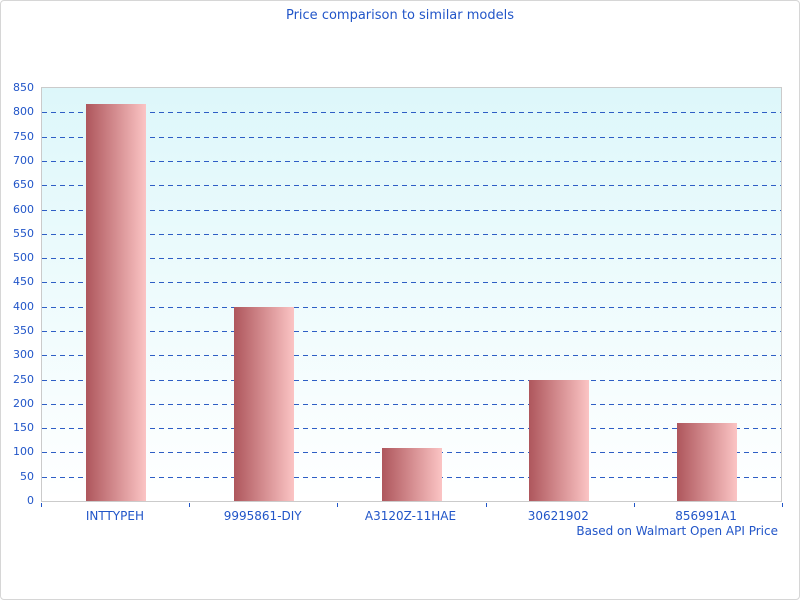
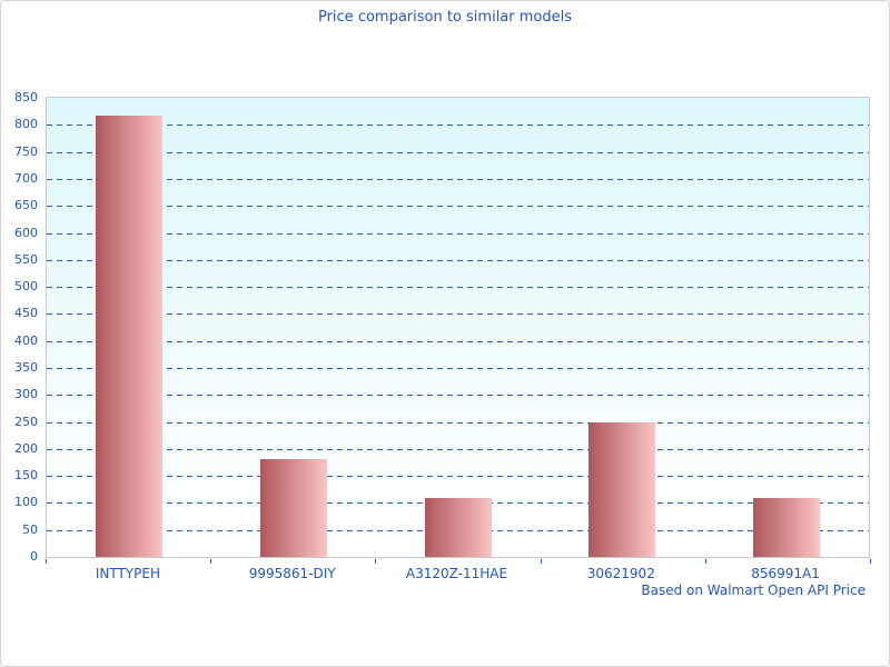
9995861-DIY: 400 -> 180
856991A1: 160 -> 110
